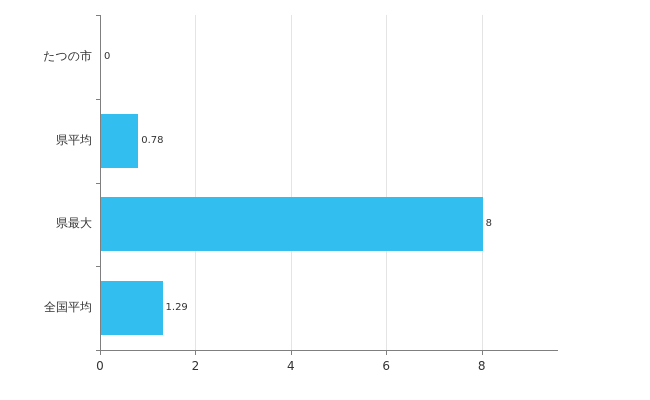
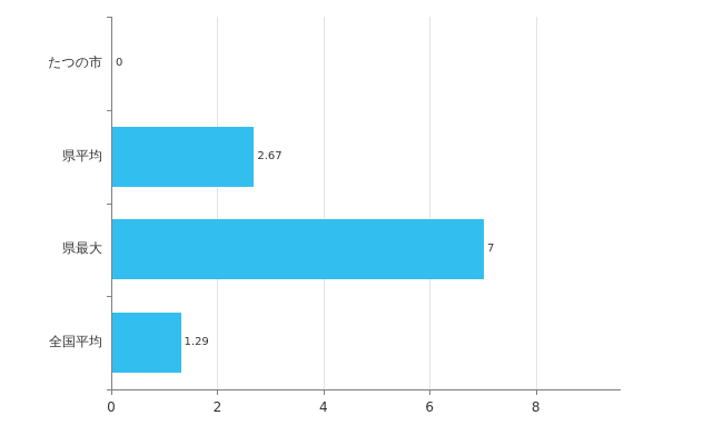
県平均: 0.78 -> 2.67
県最大: 8 -> 7
